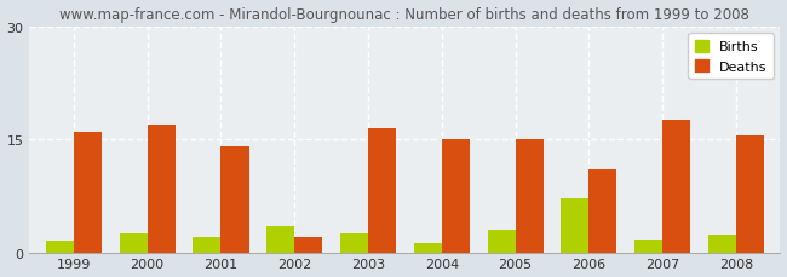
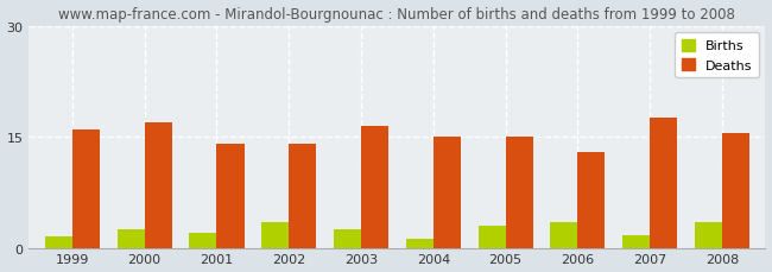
Deaths/2002: 2.0 -> 14.0
Births/2006: 7.2 -> 3.5
Deaths/2006: 11.0 -> 13.0
Births/2008: 2.4 -> 3.5
